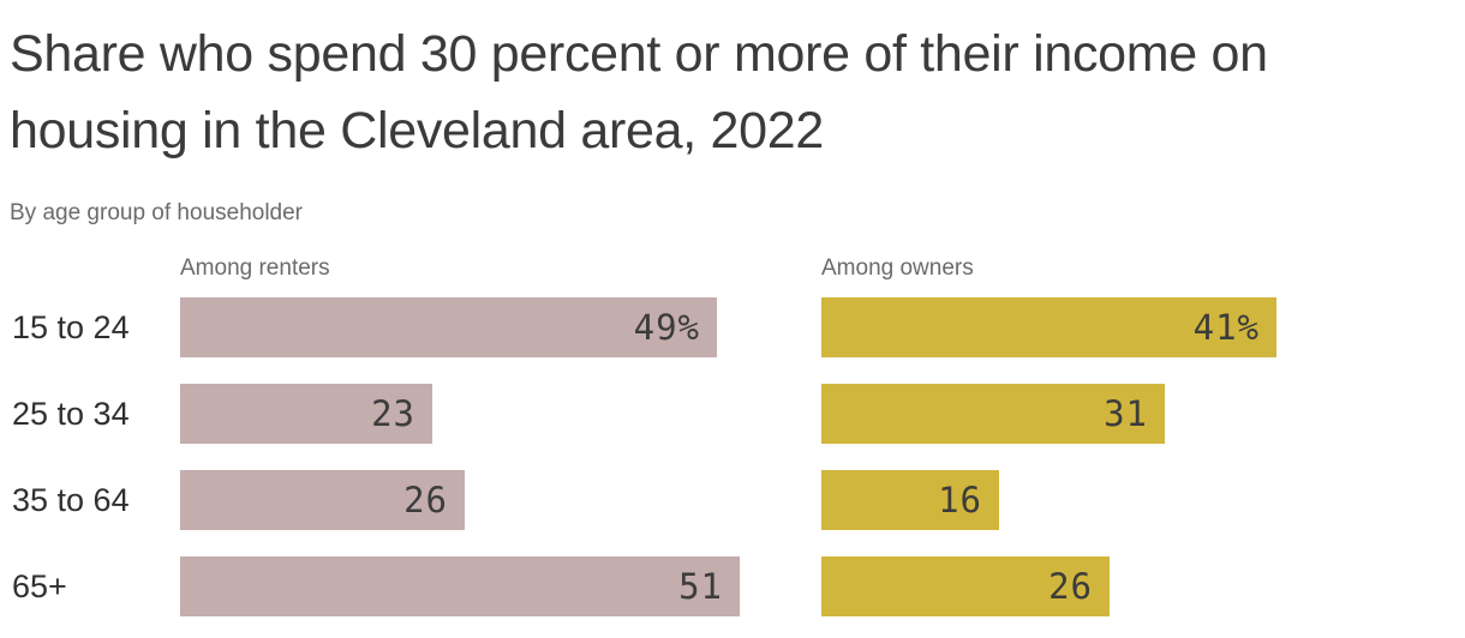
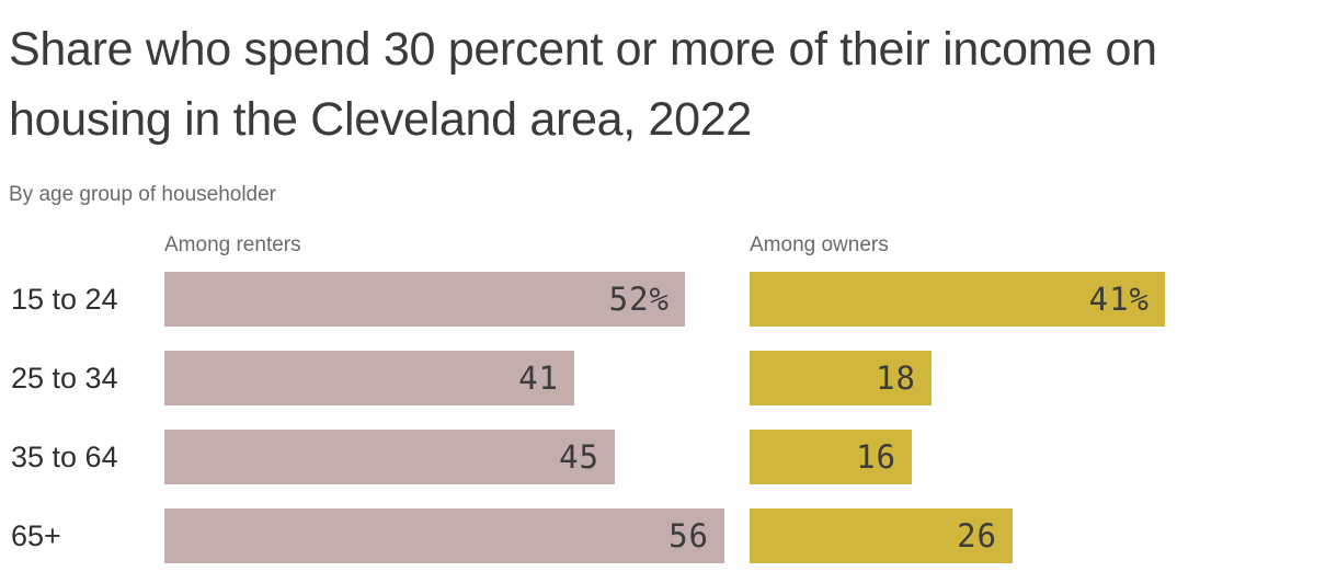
Among renters/15 to 24: 49% -> 52%
Among renters/25 to 34: 23 -> 41
Among owners/25 to 34: 31 -> 18
Among renters/35 to 64: 26 -> 45
Among renters/65+: 51 -> 56
